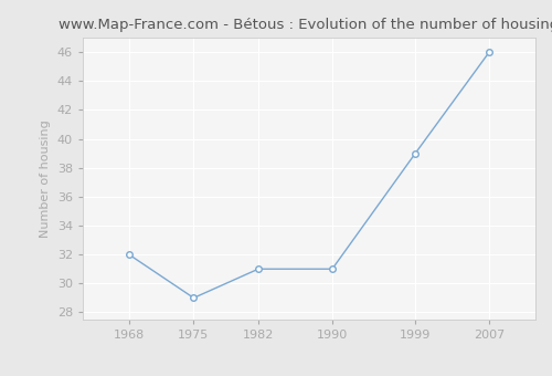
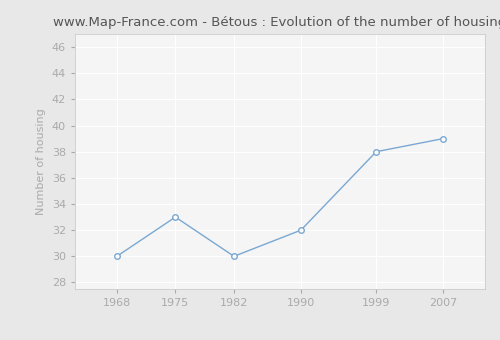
1968: 32 -> 30
1975: 29 -> 33
1982: 31 -> 30
1990: 31 -> 32
1999: 39 -> 38
2007: 46 -> 39
